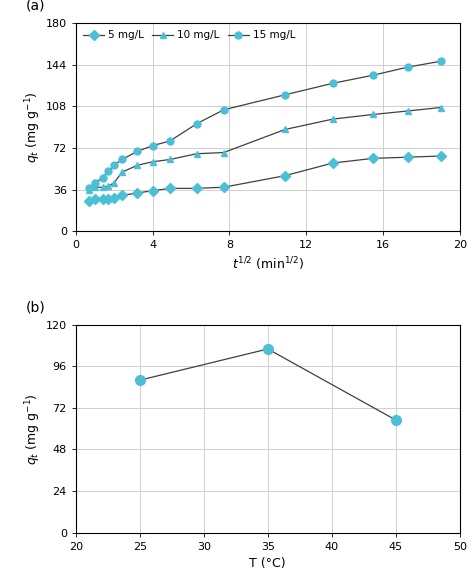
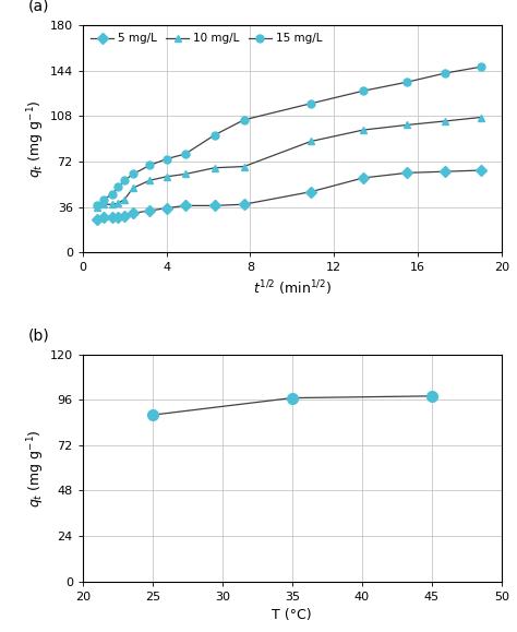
35: 106 -> 97
45: 65 -> 98
